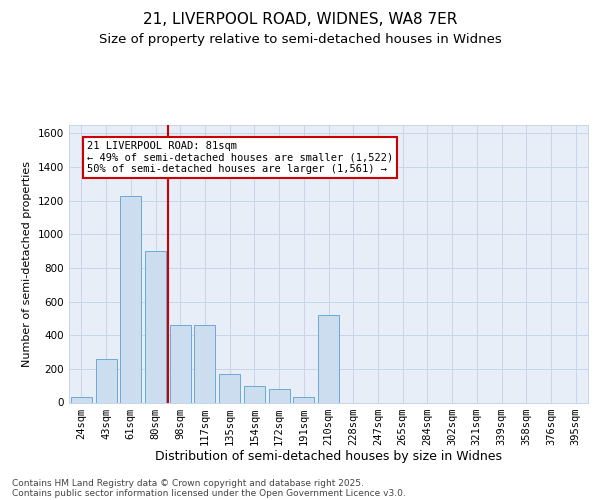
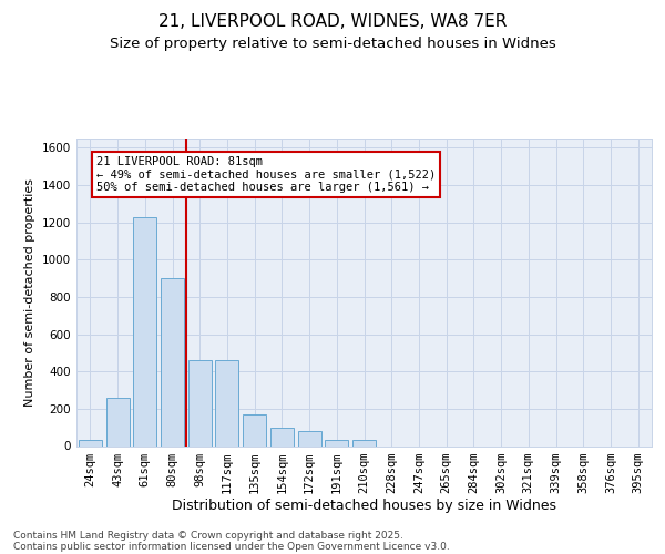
210sqm: 520 -> 40
